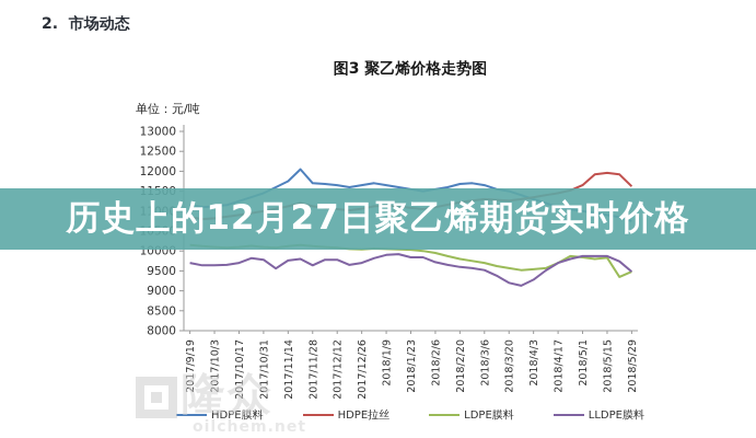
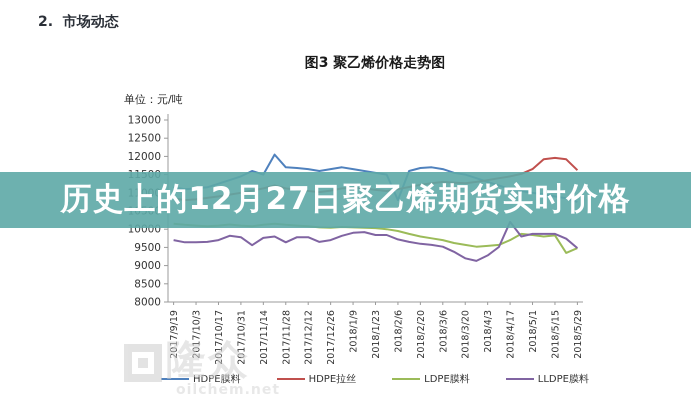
HDPE膜料/2017/11/14: 11800 -> 11500
HDPE膜料/2018/2/6: 11600 -> 10800
LLDPE膜料/2018/4/17: 9700 -> 10200
